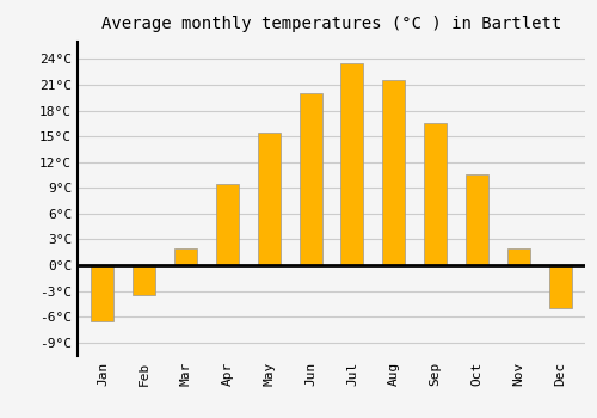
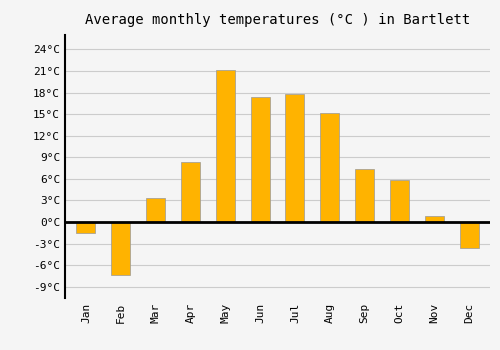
Jan: -6.5°C -> -1.6°C
Feb: -3.5°C -> -7.4°C
Mar: 2.0°C -> 3.4°C
Apr: 9.5°C -> 8.4°C
May: 15.5°C -> 21.2°C
Jun: 20.0°C -> 17.4°C
Jul: 23.5°C -> 17.8°C
Aug: 21.5°C -> 15.2°C
Sep: 16.5°C -> 7.4°C
Oct: 10.5°C -> 5.8°C
Nov: 2.0°C -> 0.8°C
Dec: -5.0°C -> -3.6°C
